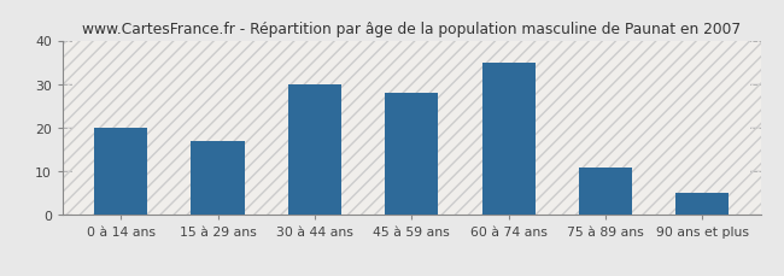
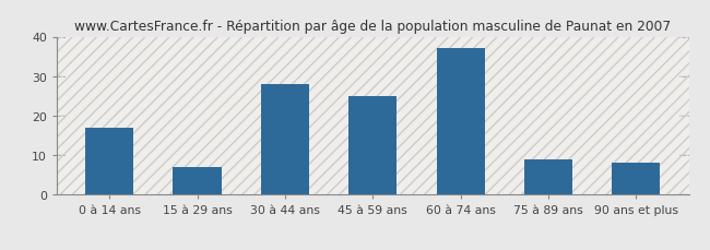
0 à 14 ans: 20 -> 17
15 à 29 ans: 17 -> 7
30 à 44 ans: 30 -> 28
45 à 59 ans: 28 -> 25
60 à 74 ans: 35 -> 37
75 à 89 ans: 11 -> 9
90 ans et plus: 5 -> 8
